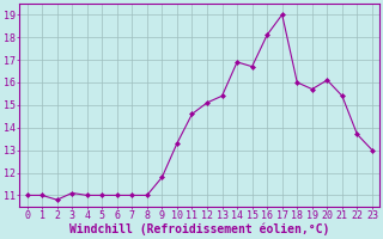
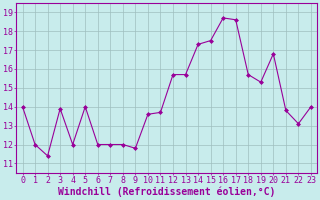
0: 11.0 -> 14.0
1: 11.0 -> 12.0
2: 10.8 -> 11.4
3: 11.1 -> 13.9
4: 11.0 -> 12.0
5: 11.0 -> 14.0
6: 11.0 -> 12.0
7: 11.0 -> 12.0
8: 11.0 -> 12.0
10: 13.3 -> 13.6
11: 14.6 -> 13.7
12: 15.1 -> 15.7
13: 15.4 -> 15.7
14: 16.9 -> 17.3
15: 16.7 -> 17.5
16: 18.1 -> 18.7
17: 19.0 -> 18.6
18: 16.0 -> 15.7
19: 15.7 -> 15.3
20: 16.1 -> 16.8
21: 15.4 -> 13.8
22: 13.7 -> 13.1
23: 13.0 -> 14.0
